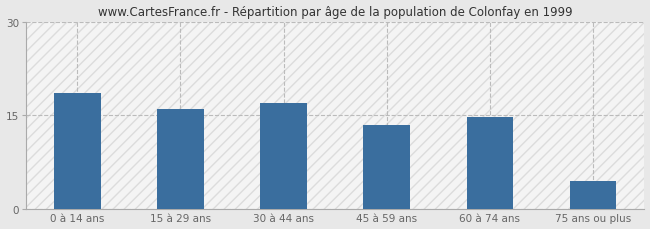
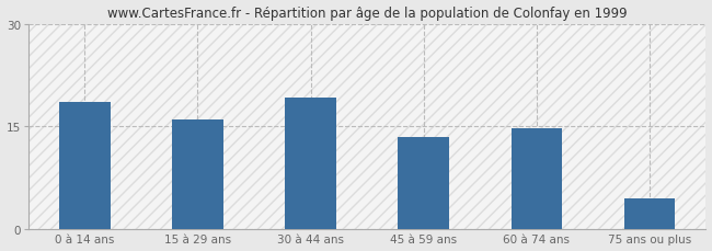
30 à 44 ans: 17.0 -> 19.2
